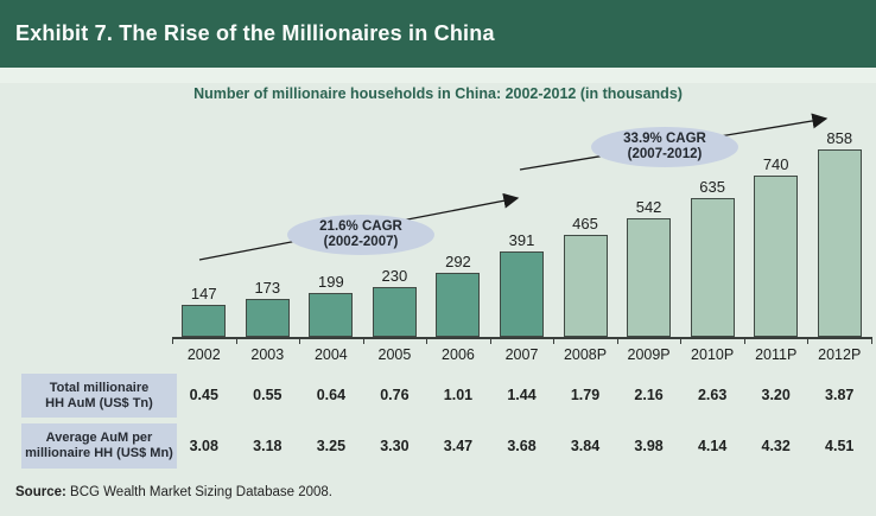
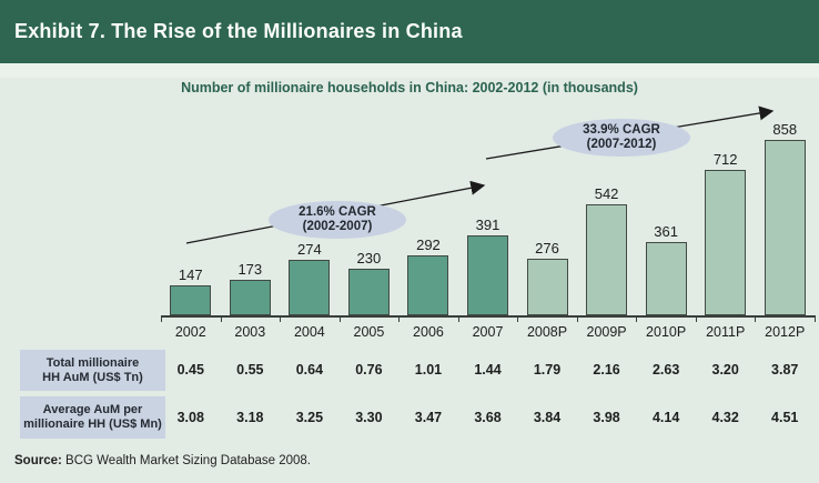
2004: 199 -> 274
2008P: 465 -> 276
2010P: 635 -> 361
2011P: 740 -> 712
